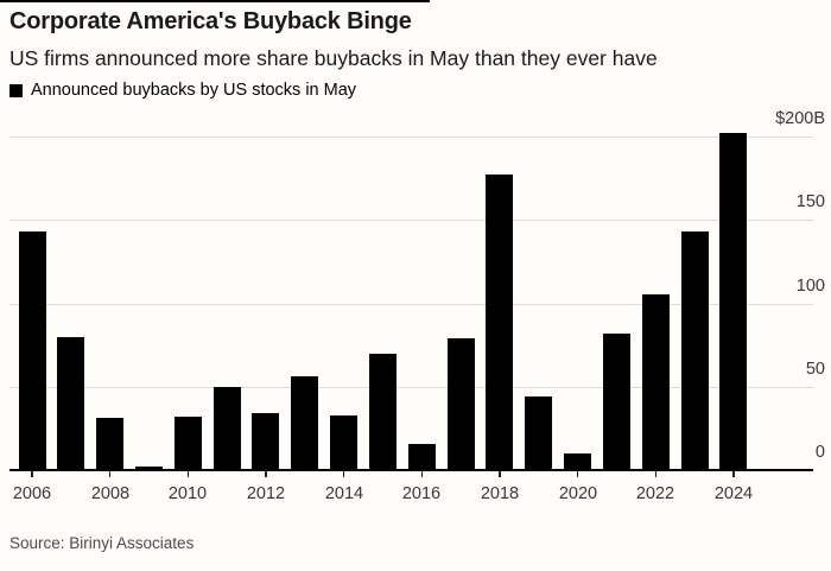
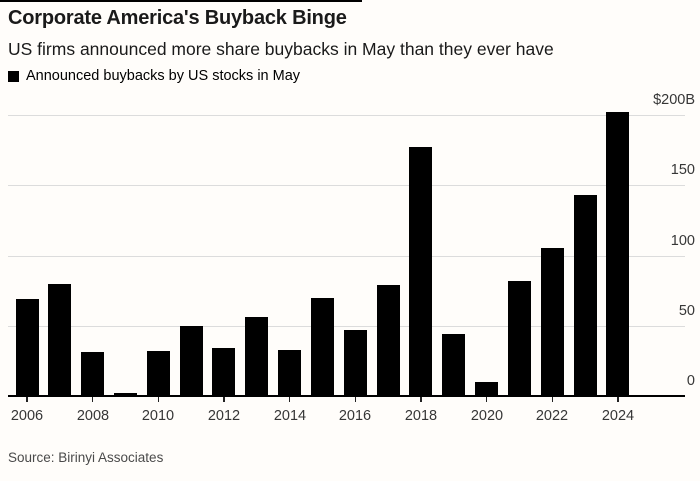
2006: $143B -> $69B
2016: $16B -> $47B
